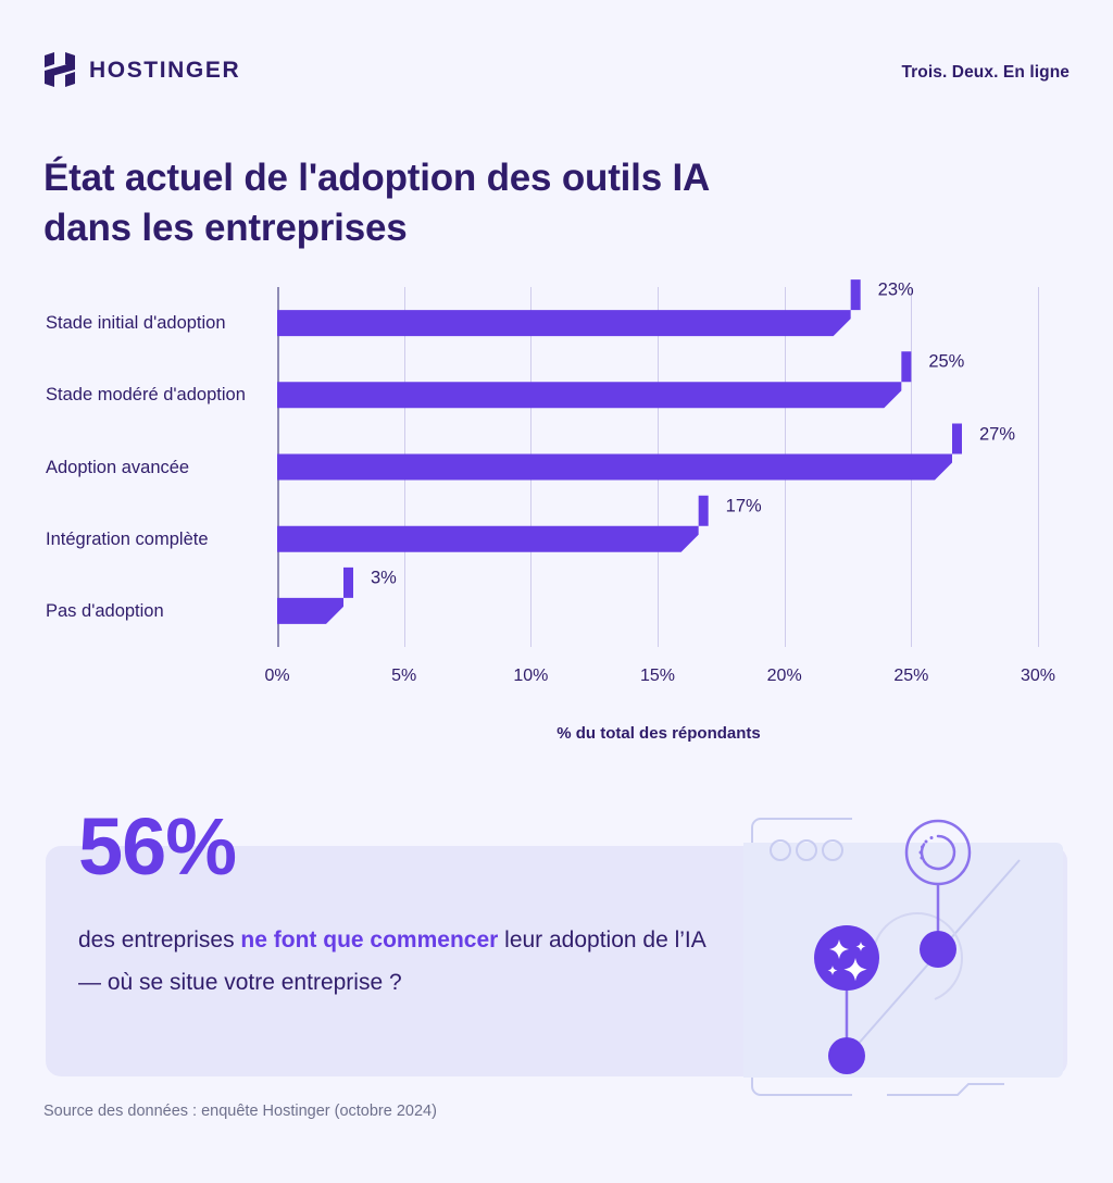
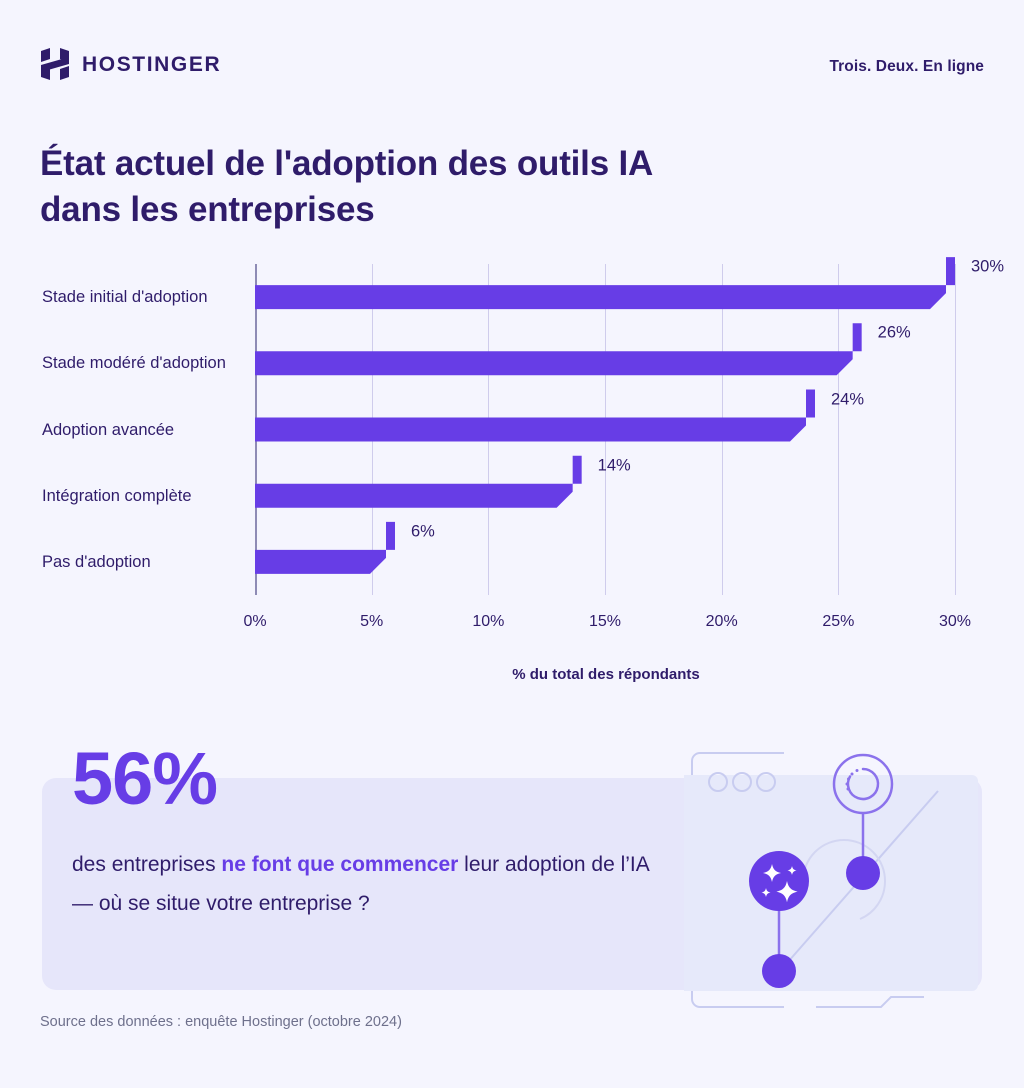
Stade initial d'adoption: 23% -> 30%
Stade modéré d'adoption: 25% -> 26%
Adoption avancée: 27% -> 24%
Intégration complète: 17% -> 14%
Pas d'adoption: 3% -> 6%
